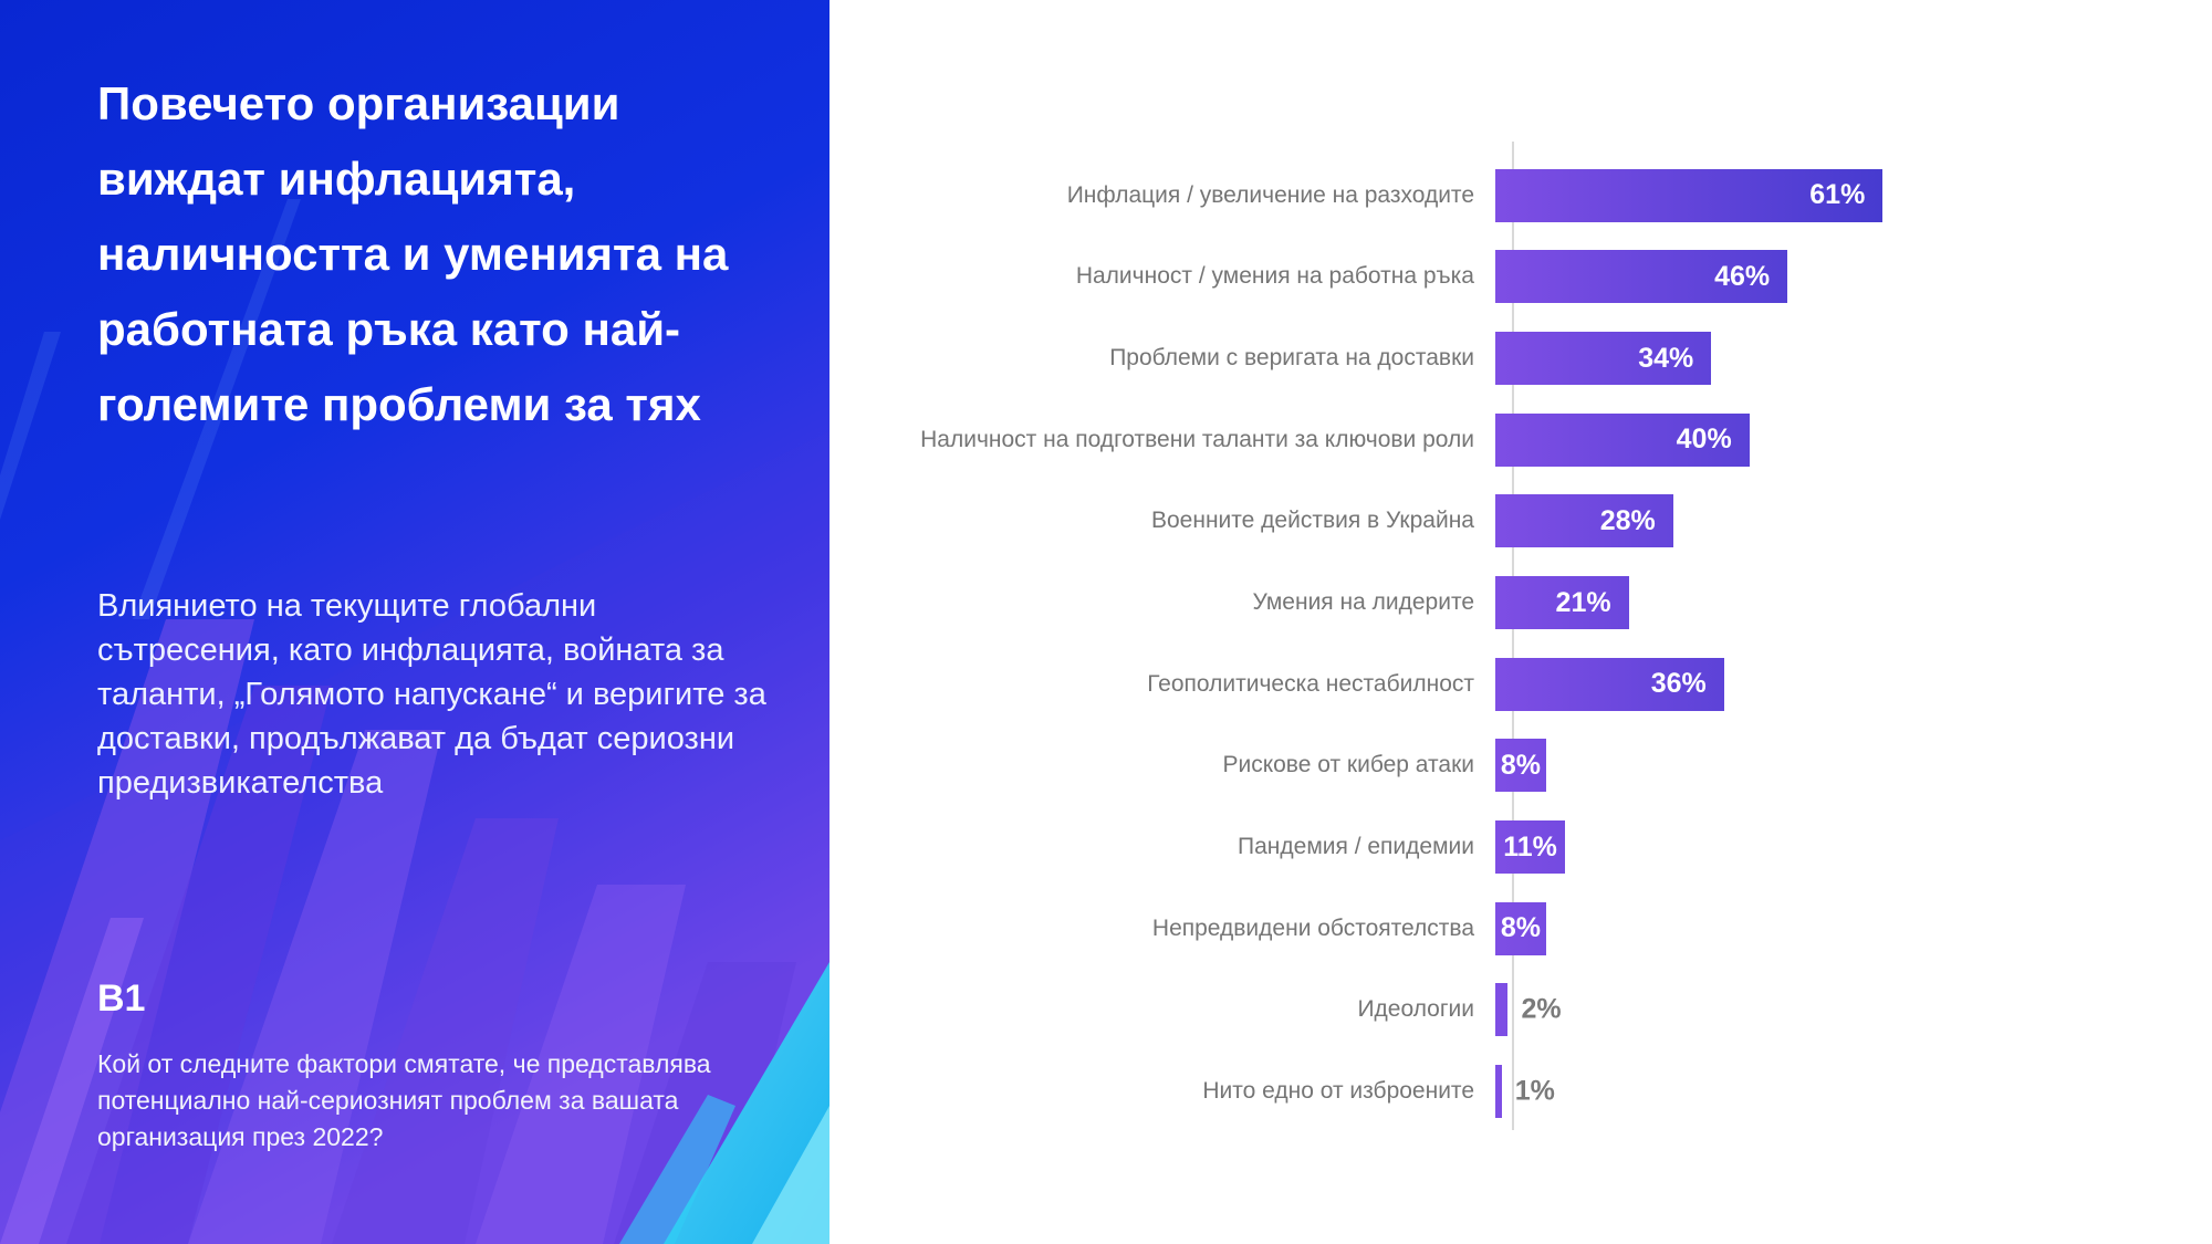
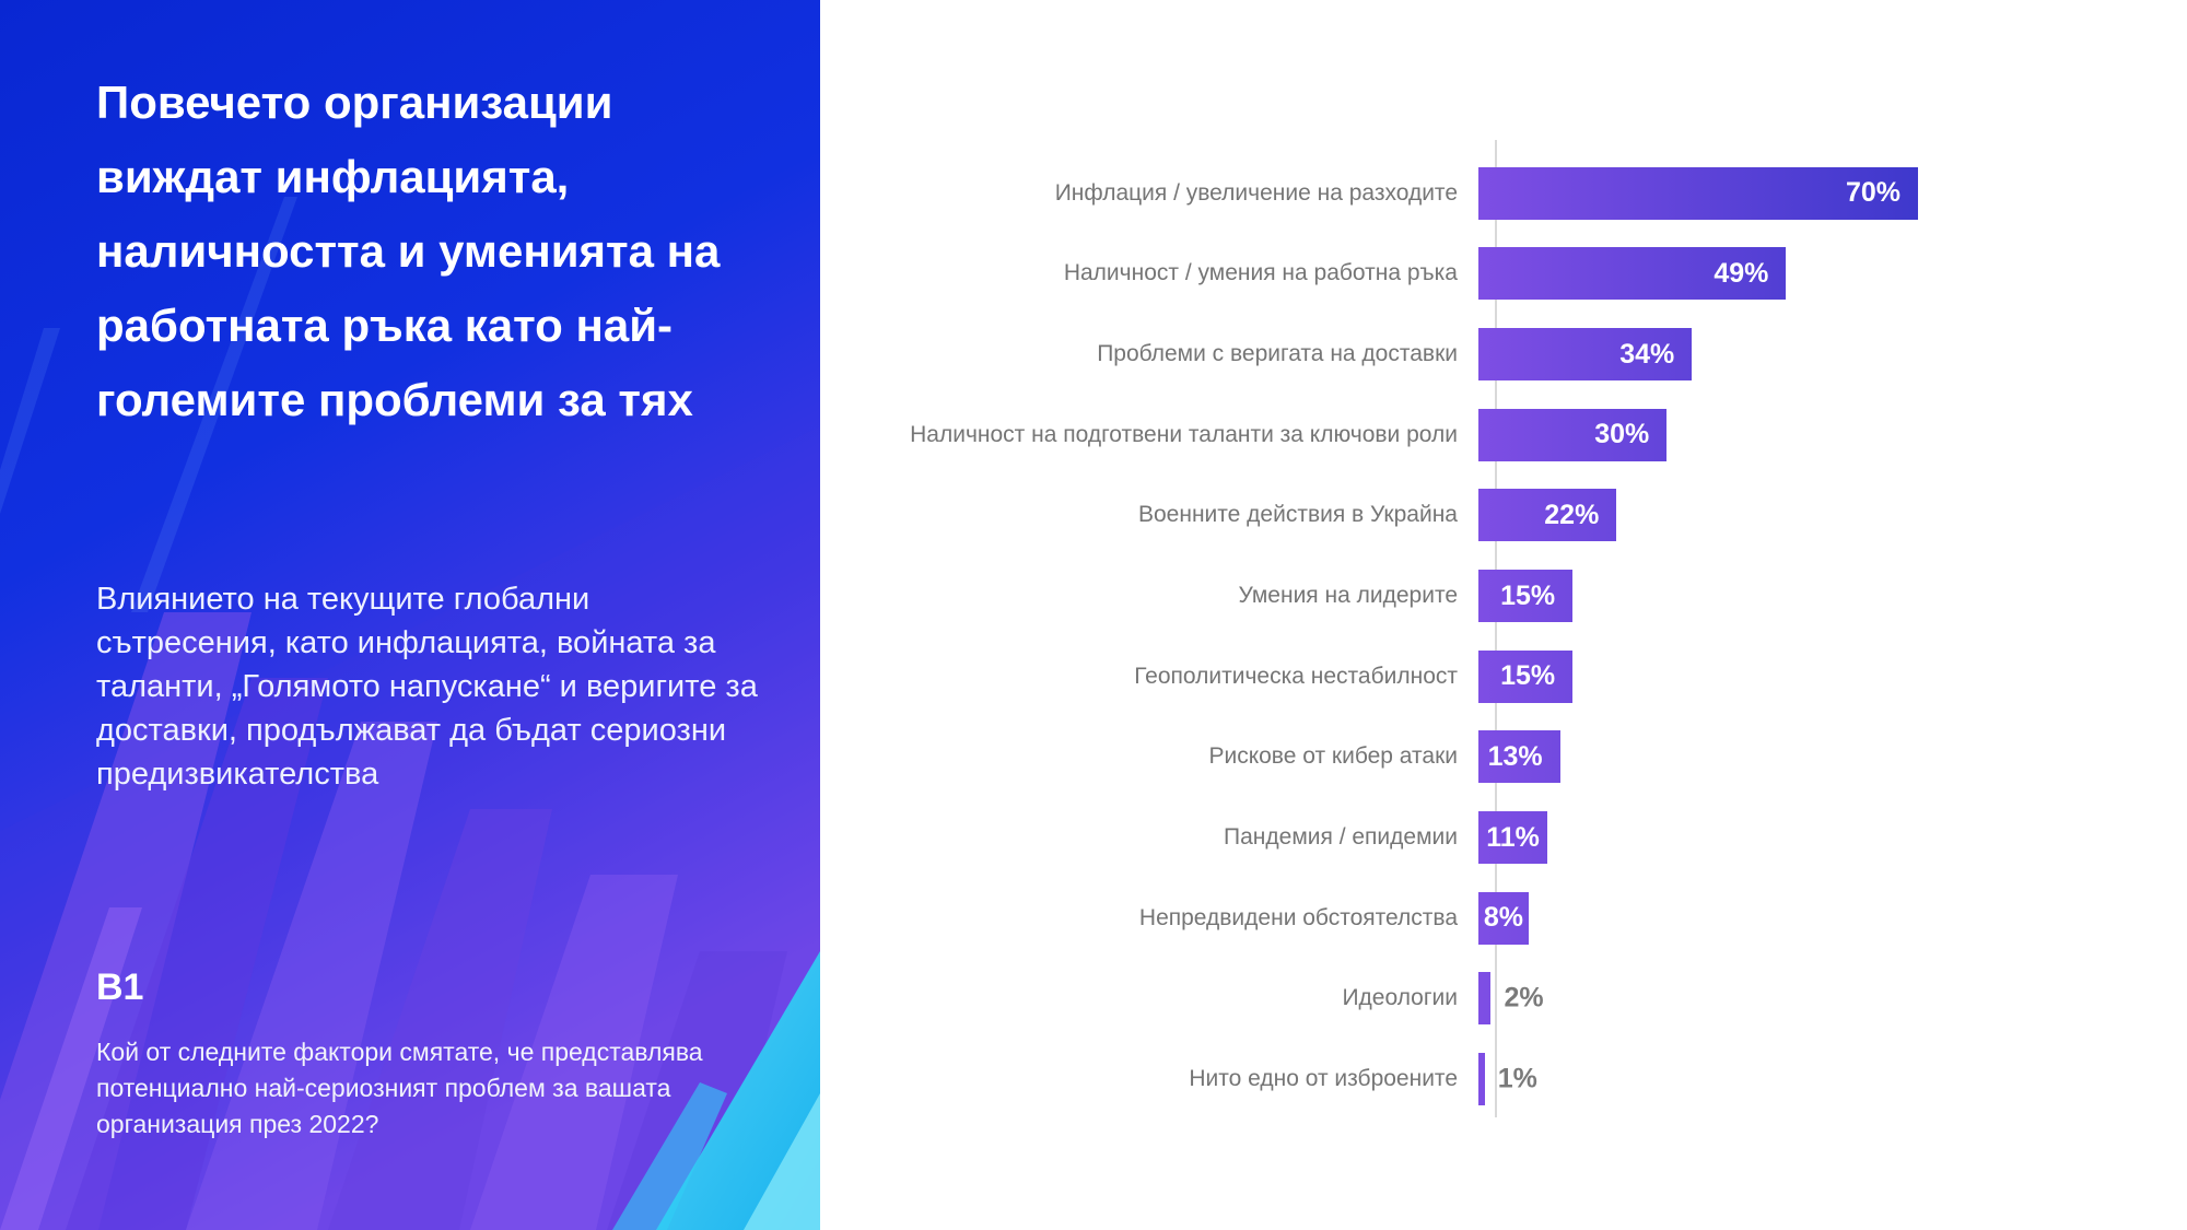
Инфлация / увеличение на разходите: 61% -> 70%
Наличност / умения на работна ръка: 46% -> 49%
Наличност на подготвени таланти за ключови роли: 40% -> 30%
Военните действия в Украйна: 28% -> 22%
Умения на лидерите: 21% -> 15%
Геополитическа нестабилност: 36% -> 15%
Рискове от кибер атаки: 8% -> 13%
